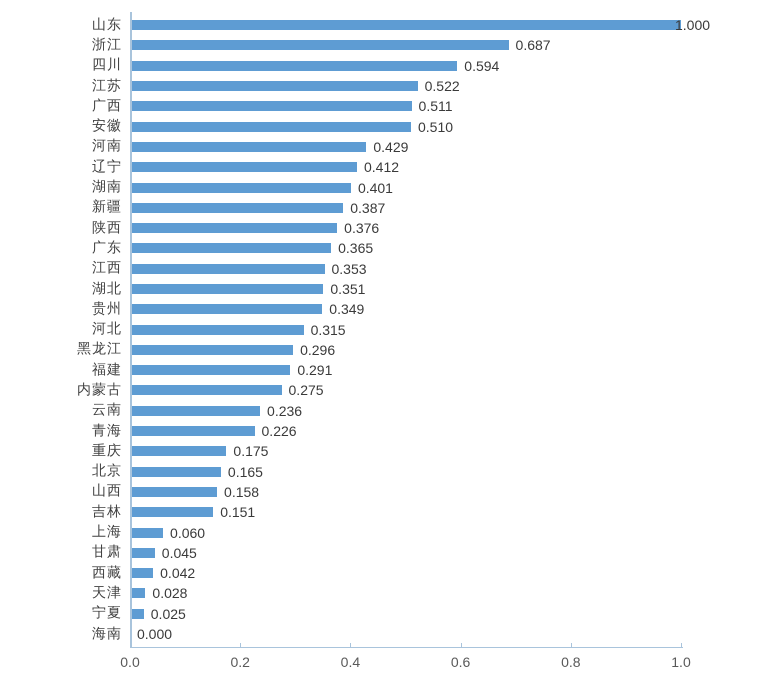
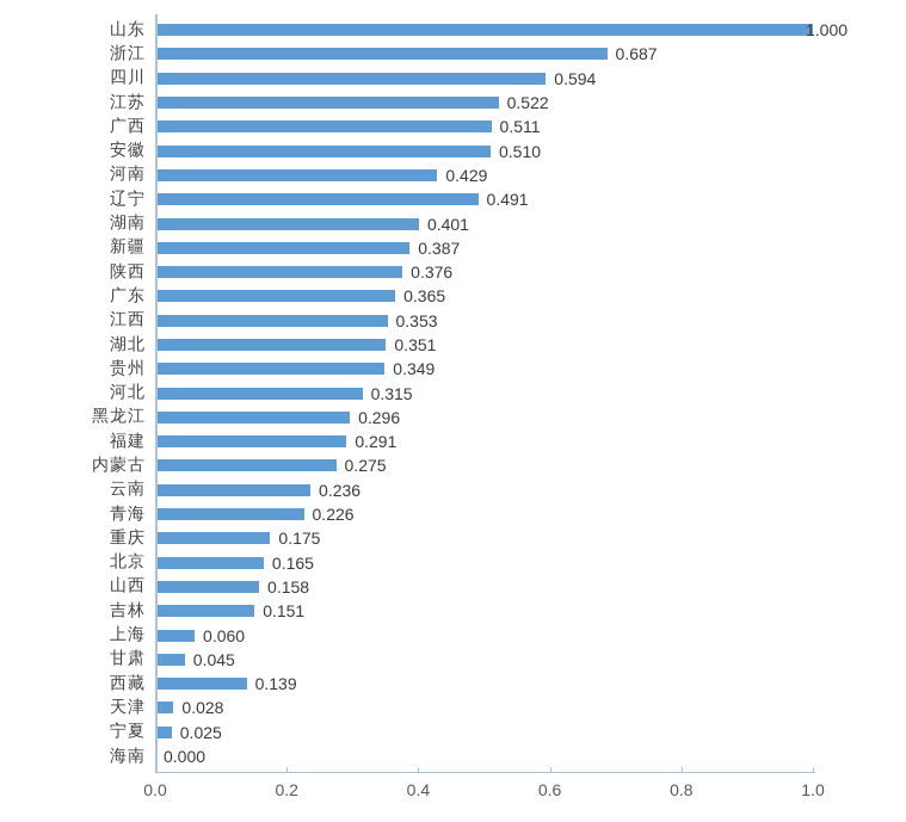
辽宁: 0.412 -> 0.491
西藏: 0.042 -> 0.139
